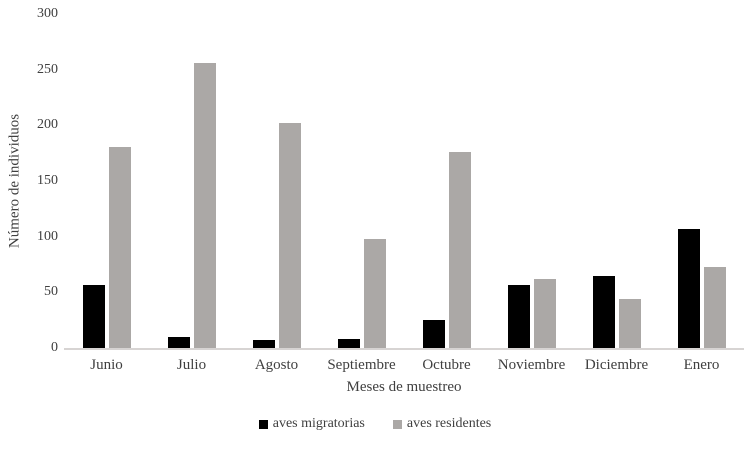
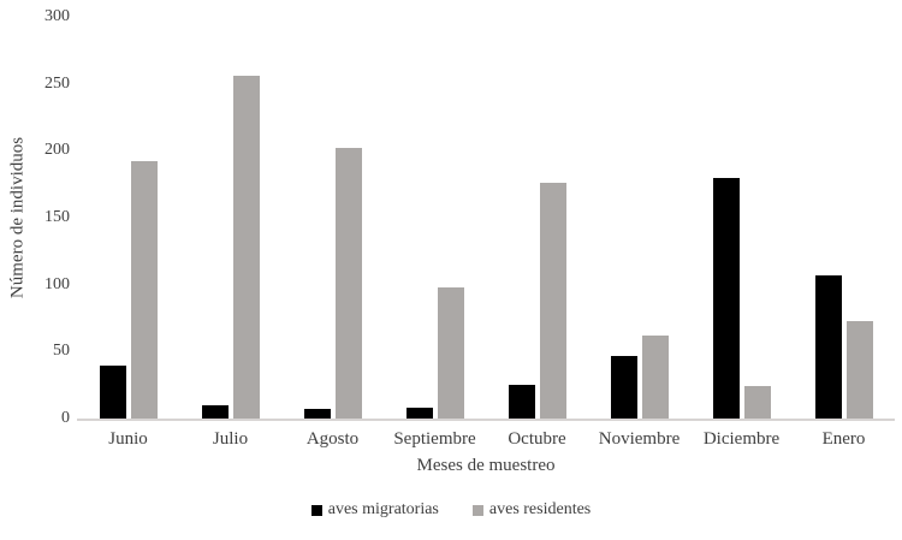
aves migratorias/Junio: 57 -> 40
aves residentes/Junio: 181 -> 192
aves migratorias/Noviembre: 57 -> 47
aves migratorias/Diciembre: 65 -> 180
aves residentes/Diciembre: 44 -> 24
